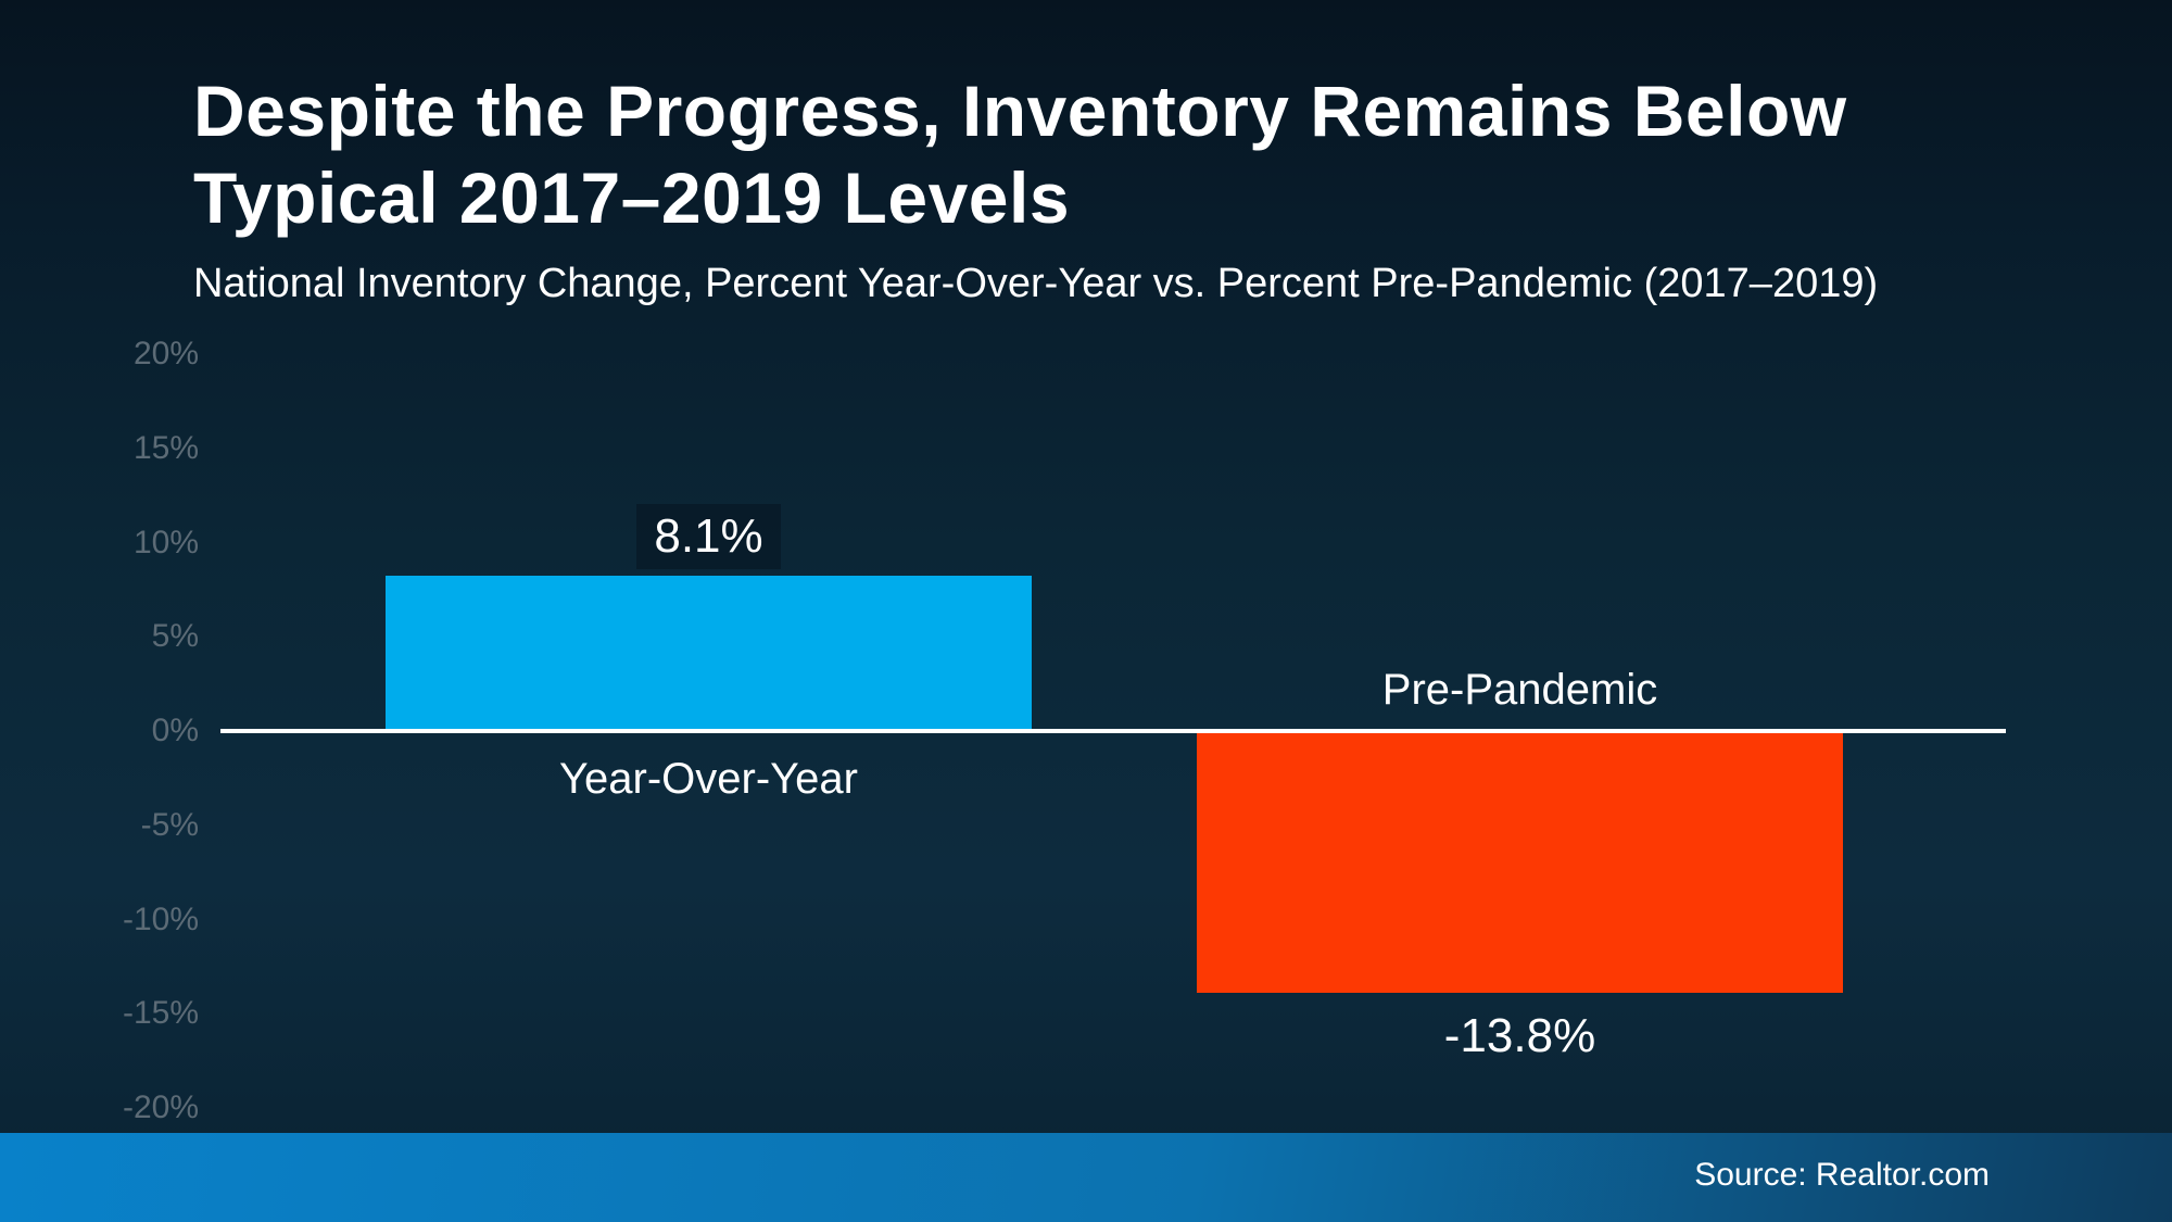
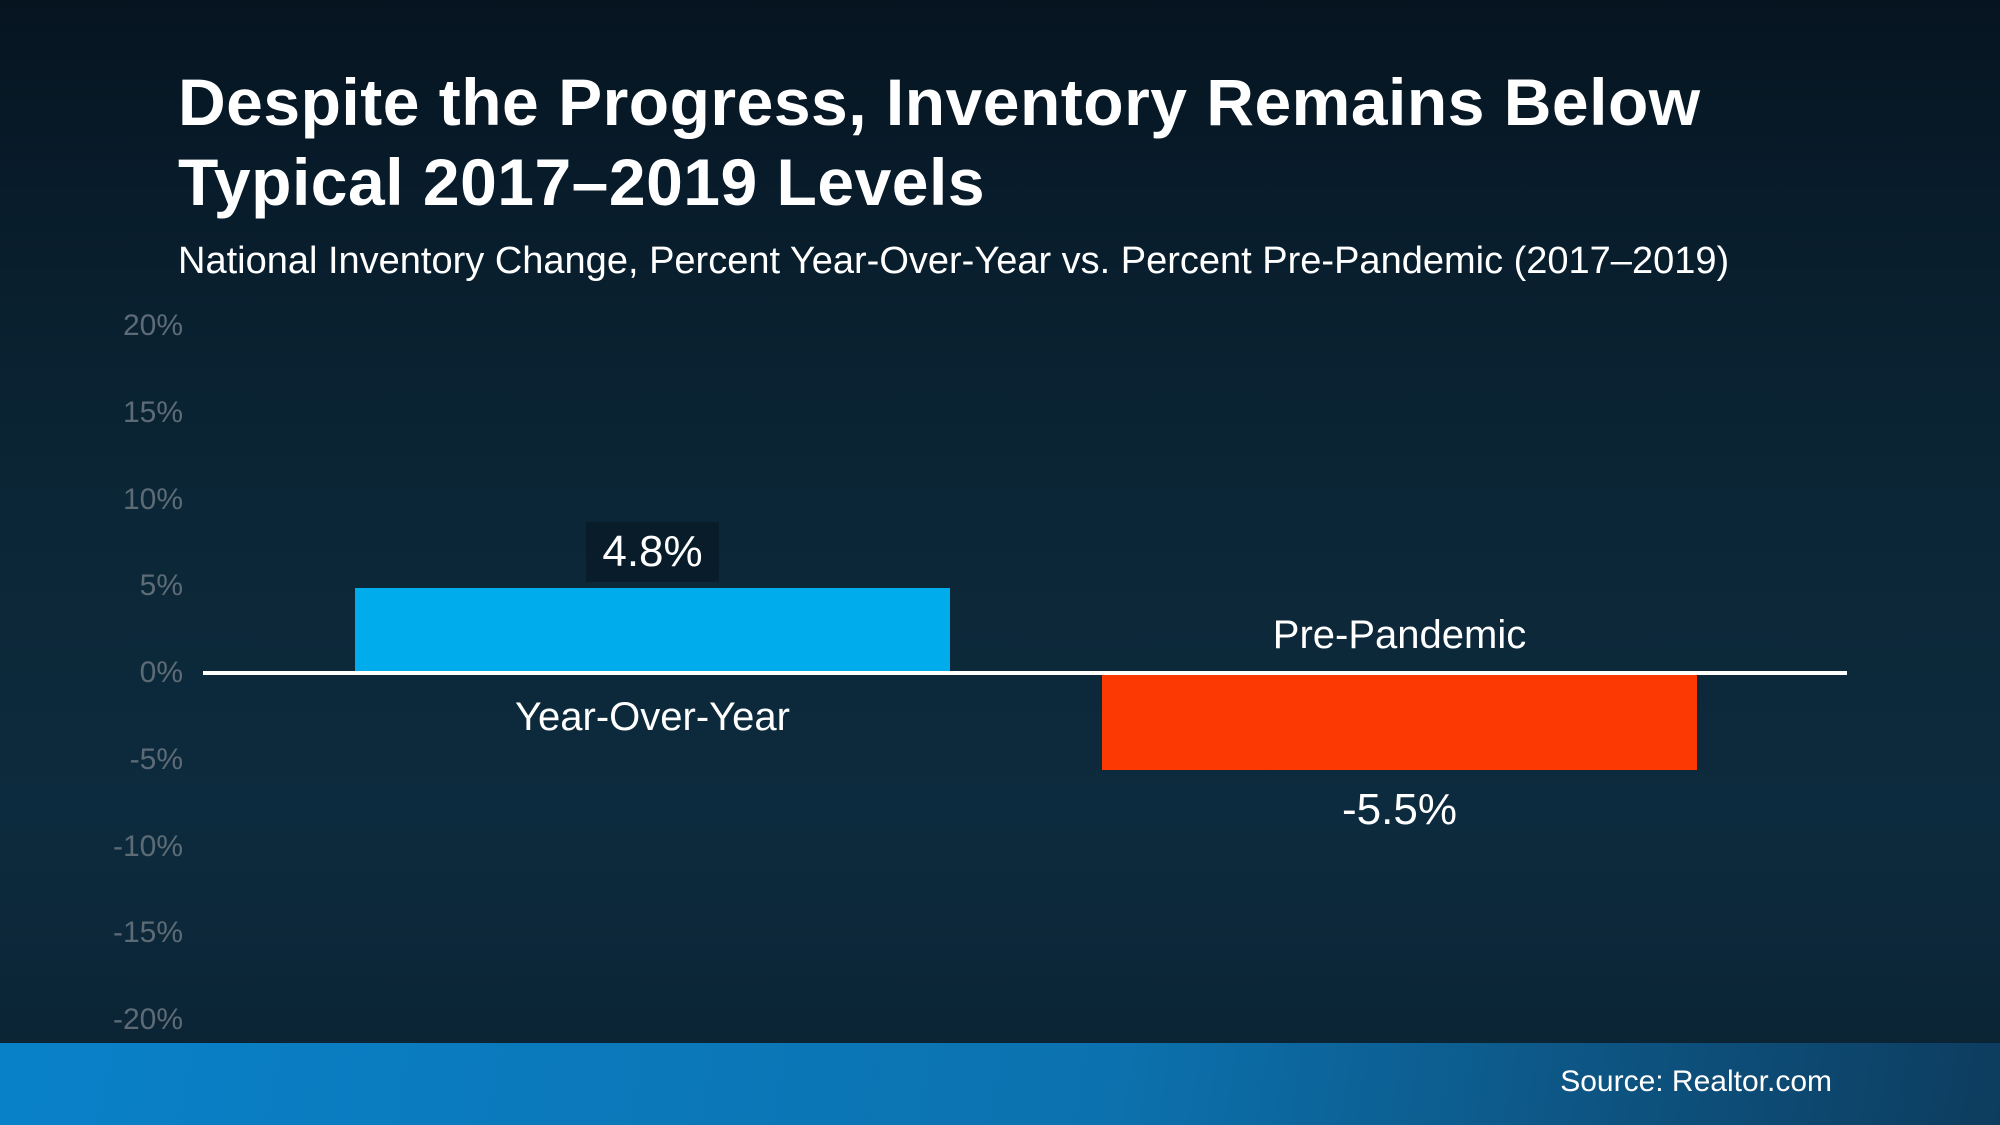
Year-Over-Year: 8.1% -> 4.8%
Pre-Pandemic: -13.8% -> -5.5%
